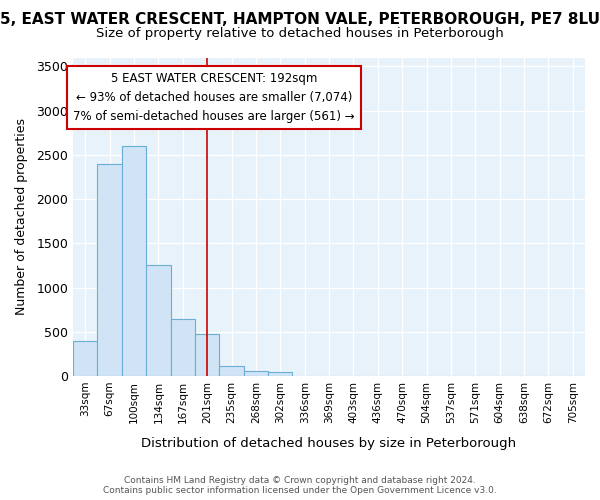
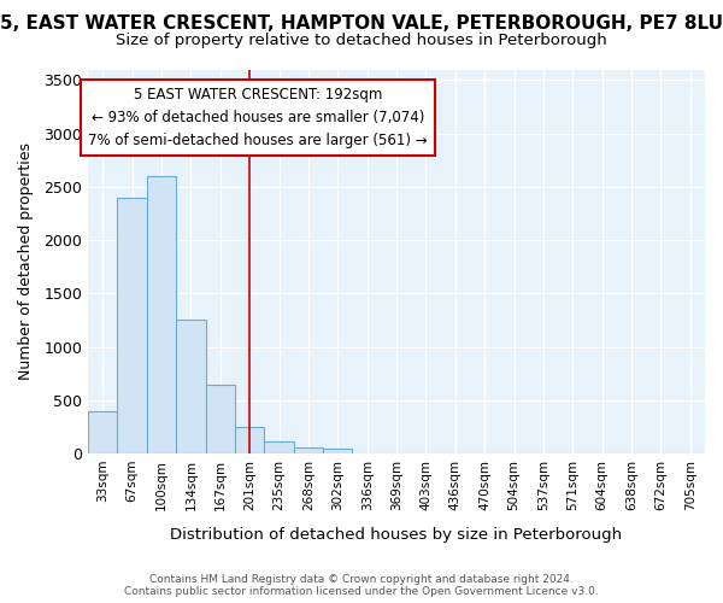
201sqm: 480 -> 260
